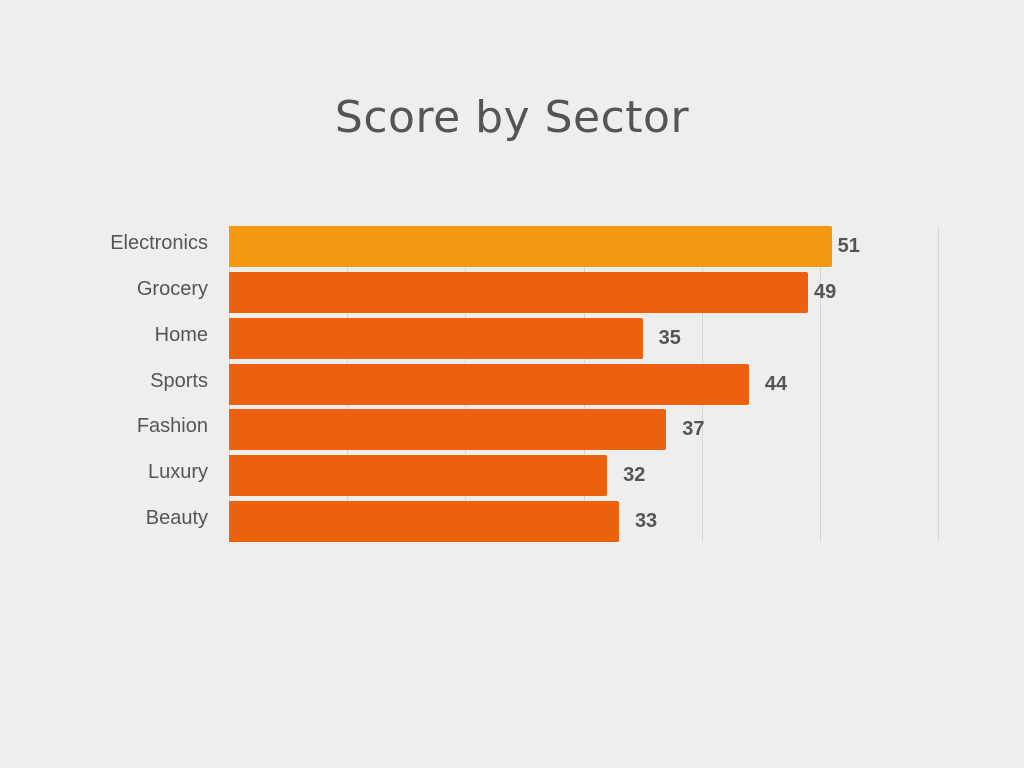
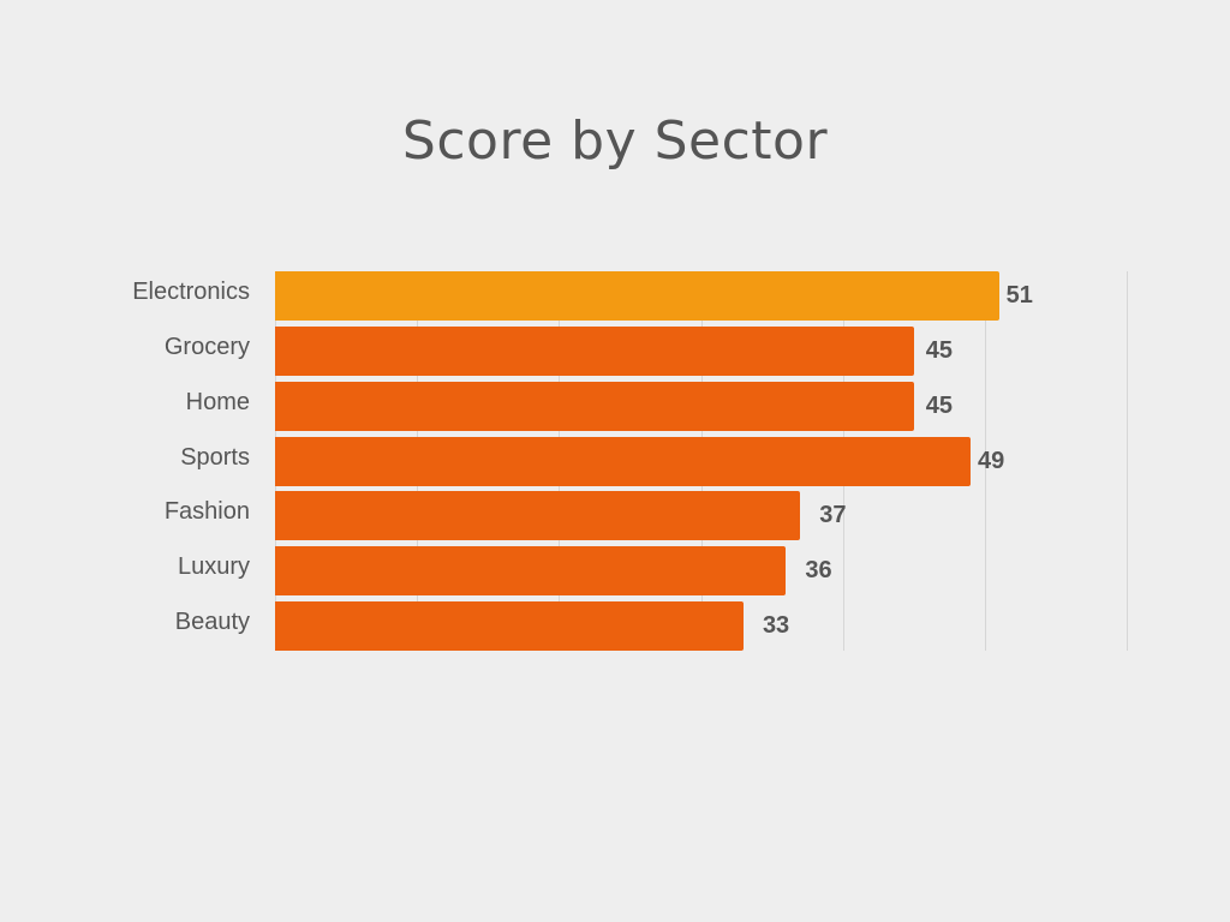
Grocery: 49 -> 45
Home: 35 -> 45
Sports: 44 -> 49
Luxury: 32 -> 36
